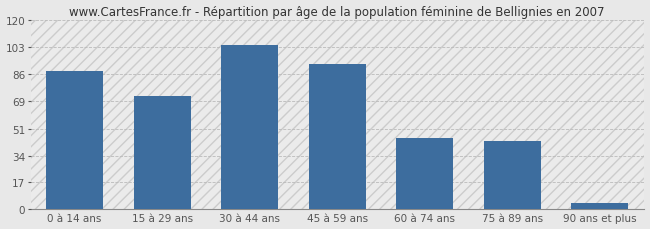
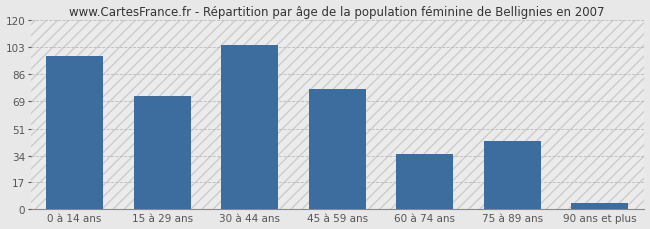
0 à 14 ans: 88 -> 97
45 à 59 ans: 92 -> 76
60 à 74 ans: 45 -> 35
